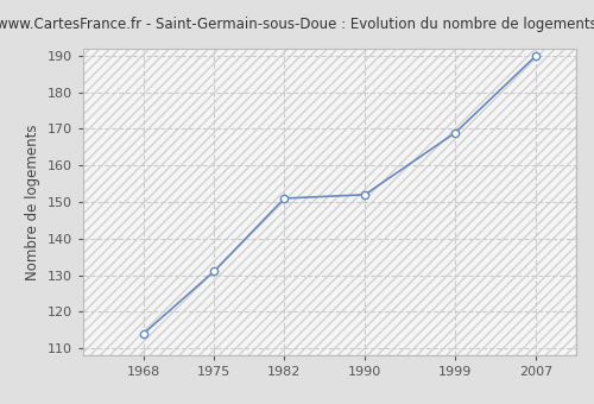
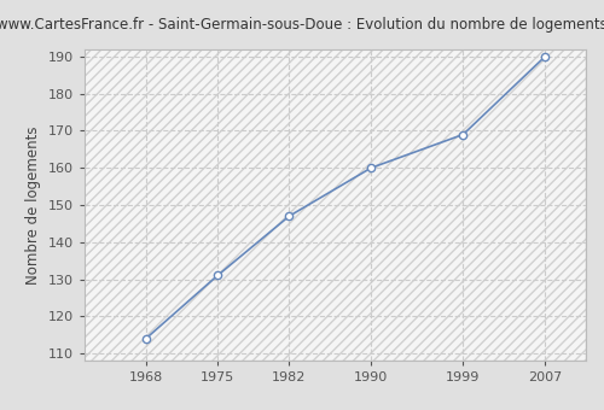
1982: 151 -> 147
1990: 152 -> 160
